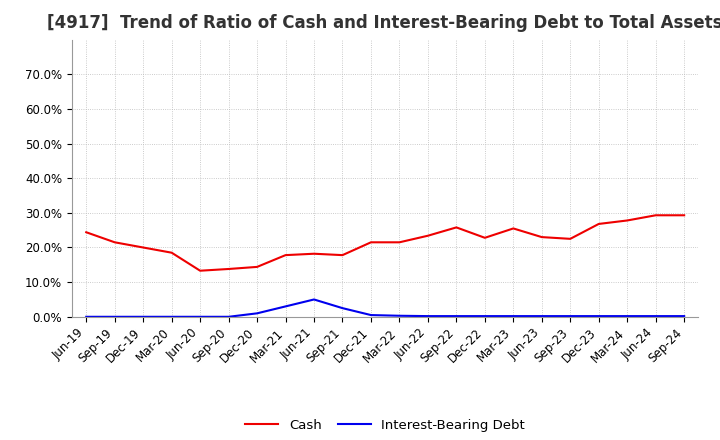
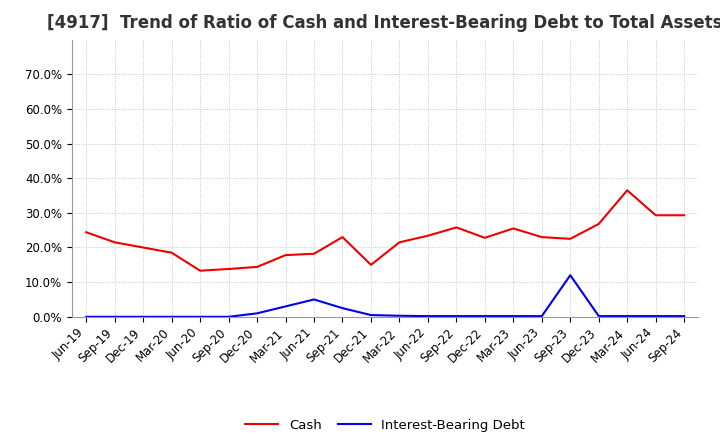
Cash/Sep-21: 17.8% -> 23.0%
Cash/Dec-21: 21.5% -> 15.0%
Interest-Bearing Debt/Sep-23: 0.2% -> 12.0%
Cash/Mar-24: 27.8% -> 36.5%
